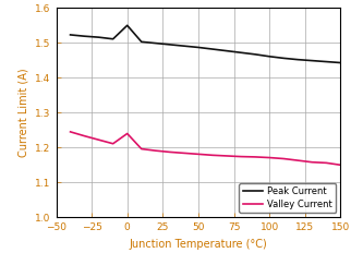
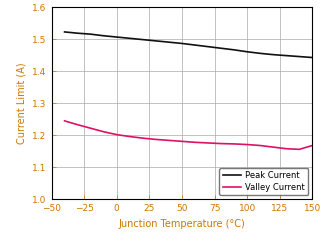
Peak Current/0: 1.550 -> 1.507
Valley Current/0: 1.240 -> 1.202
Valley Current/150: 1.150 -> 1.168
